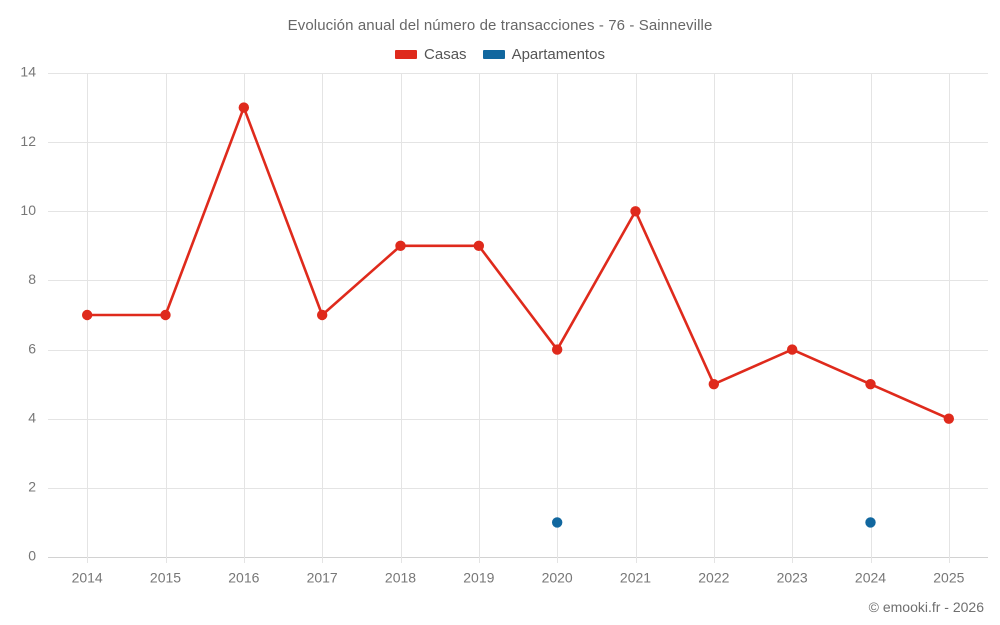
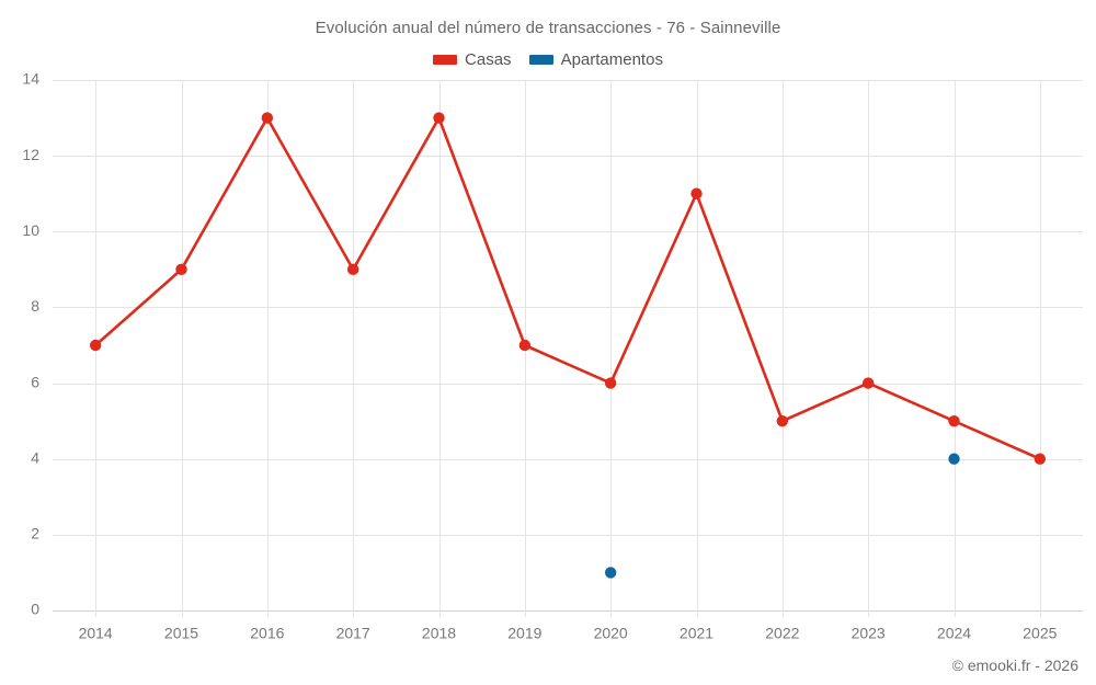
Casas/2015: 7 -> 9
Casas/2017: 7 -> 9
Casas/2018: 9 -> 13
Casas/2019: 9 -> 7
Casas/2021: 10 -> 11
Apartamentos/2024: 1 -> 4
